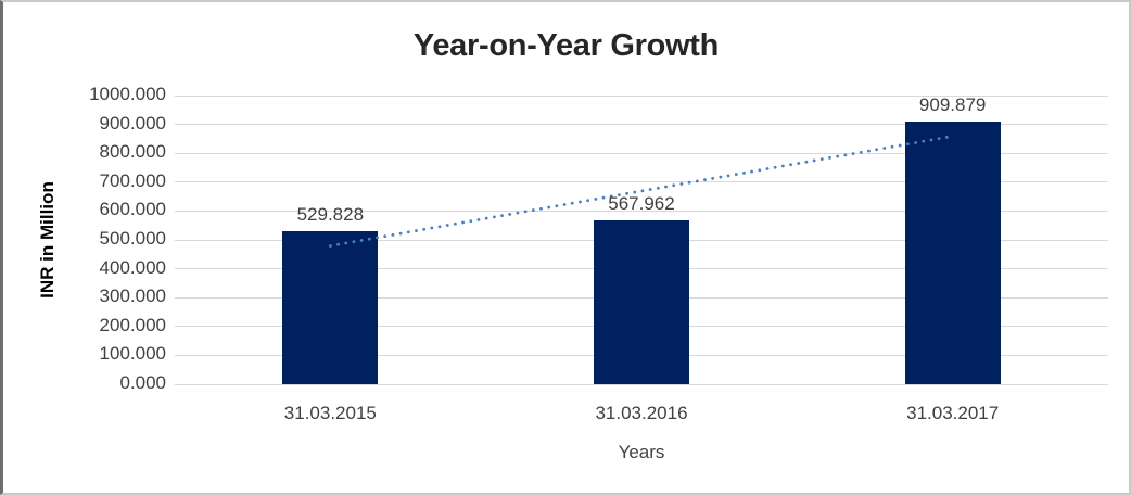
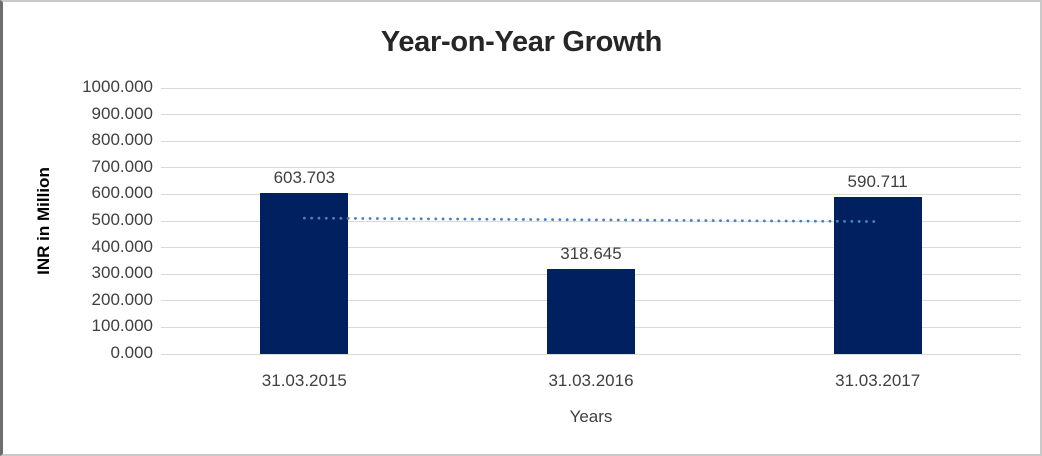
31.03.2015: 529.828 -> 603.703
31.03.2016: 567.962 -> 318.645
31.03.2017: 909.879 -> 590.711
